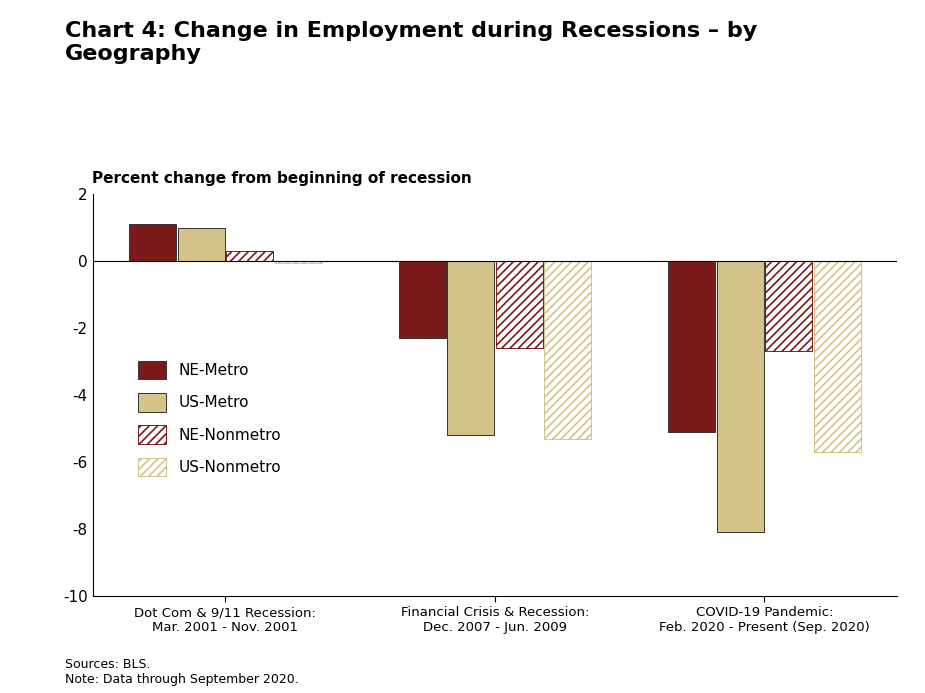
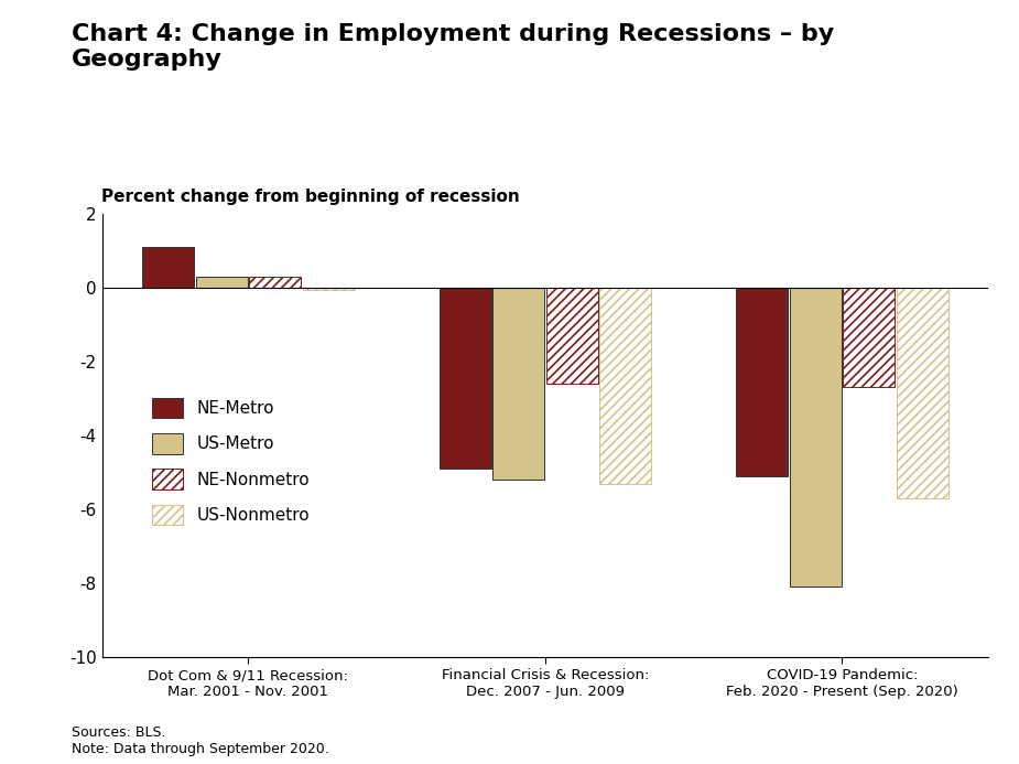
US-Metro/Dot Com & 9/11 Recession: Mar. 2001 - Nov. 2001: 1.0 -> 0.3
NE-Metro/Financial Crisis & Recession: Dec. 2007 - Jun. 2009: -2.3 -> -4.9
